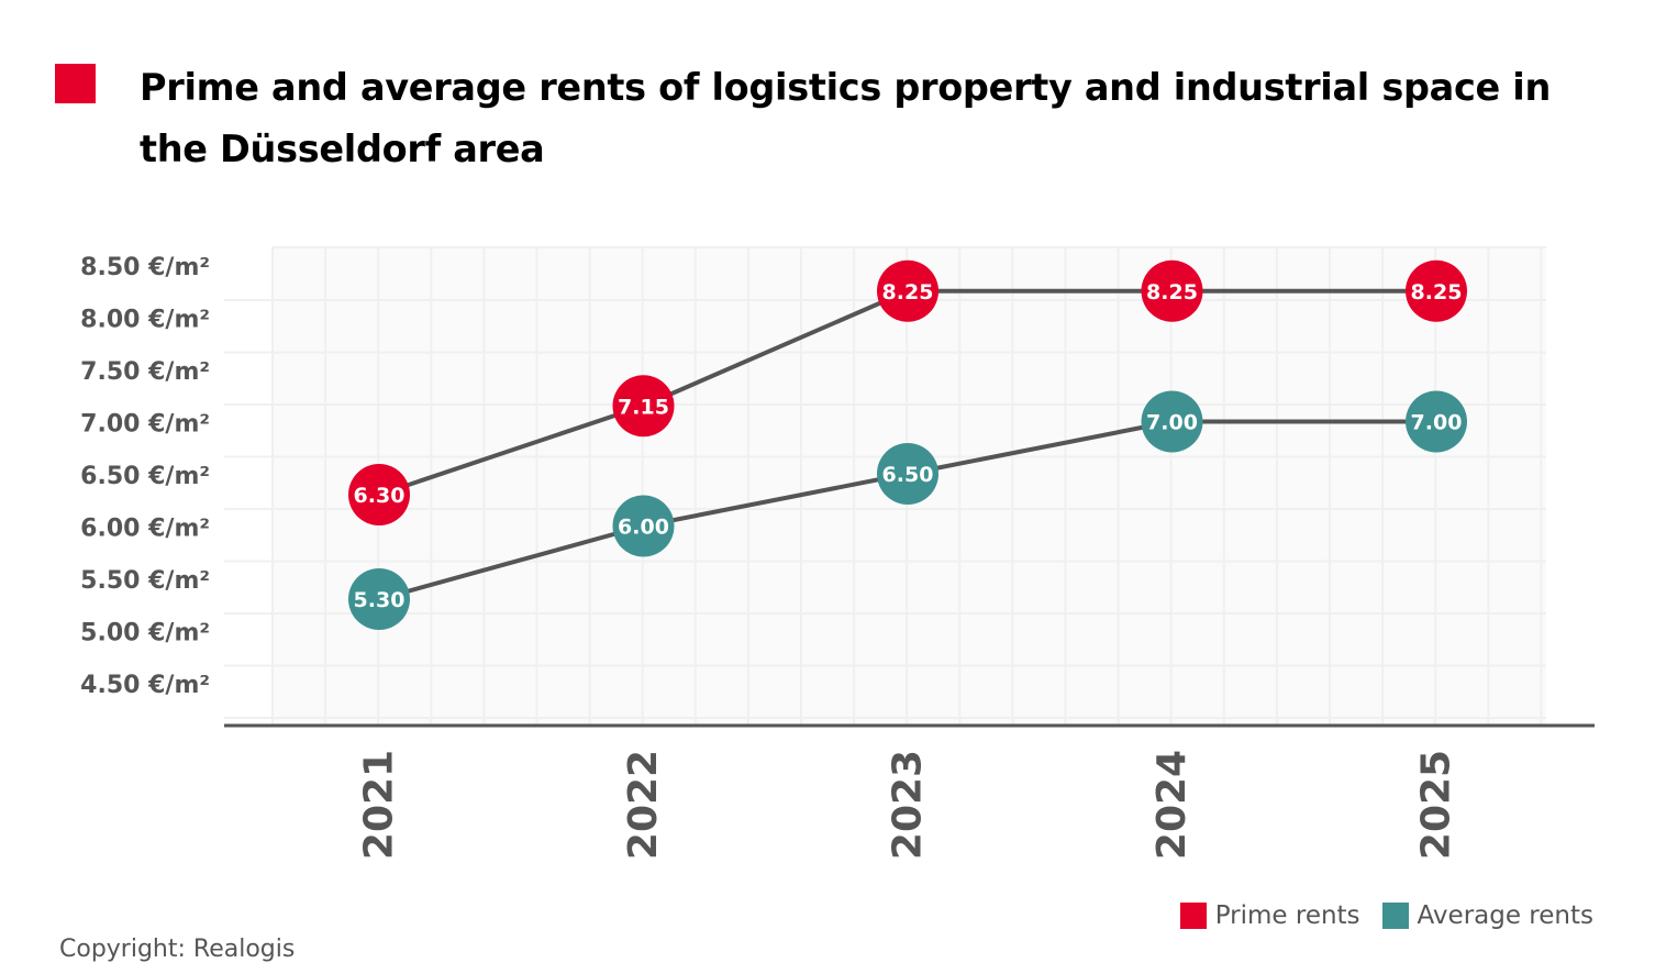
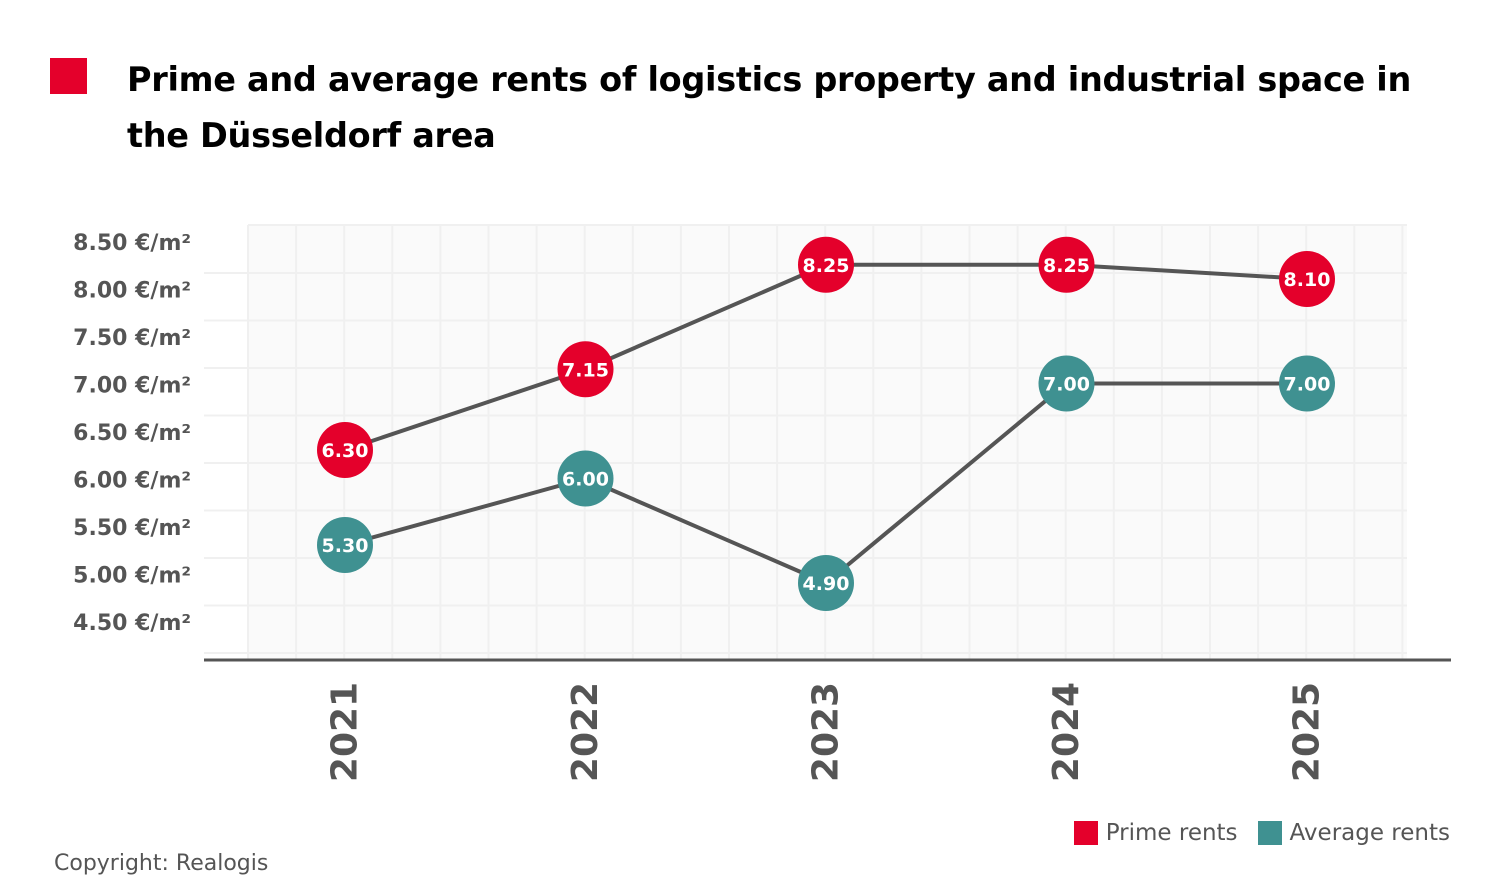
Average rents/2023: 6.50 -> 4.90
Prime rents/2025: 8.25 -> 8.10
